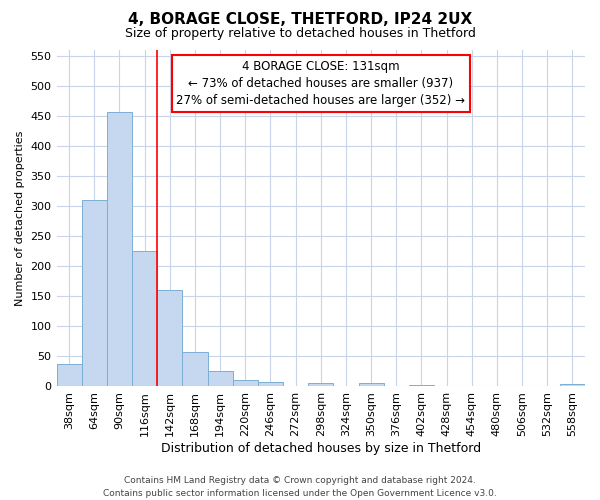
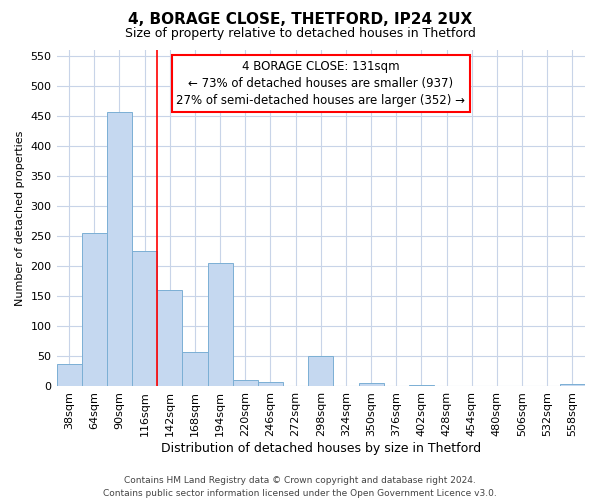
64sqm: 310 -> 256
194sqm: 25 -> 206
298sqm: 5 -> 50
